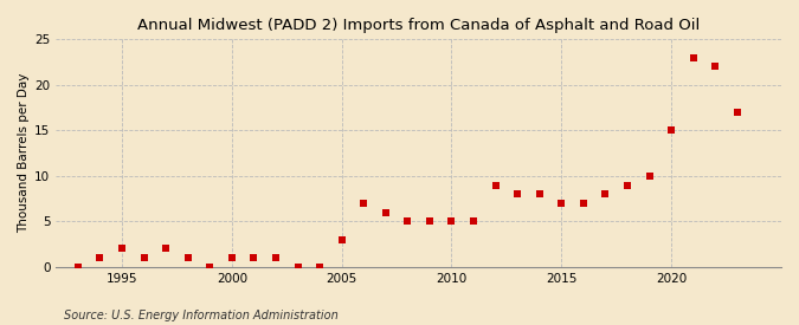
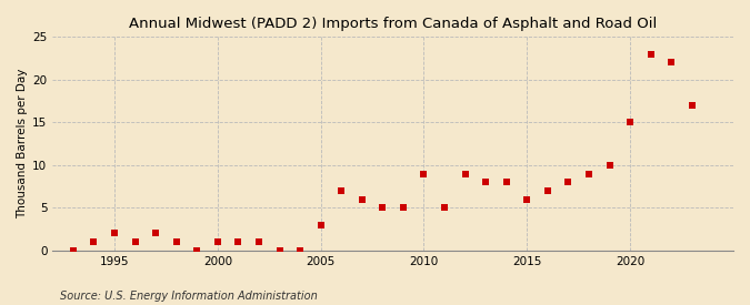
2010: 5 -> 9
2015: 7 -> 6
